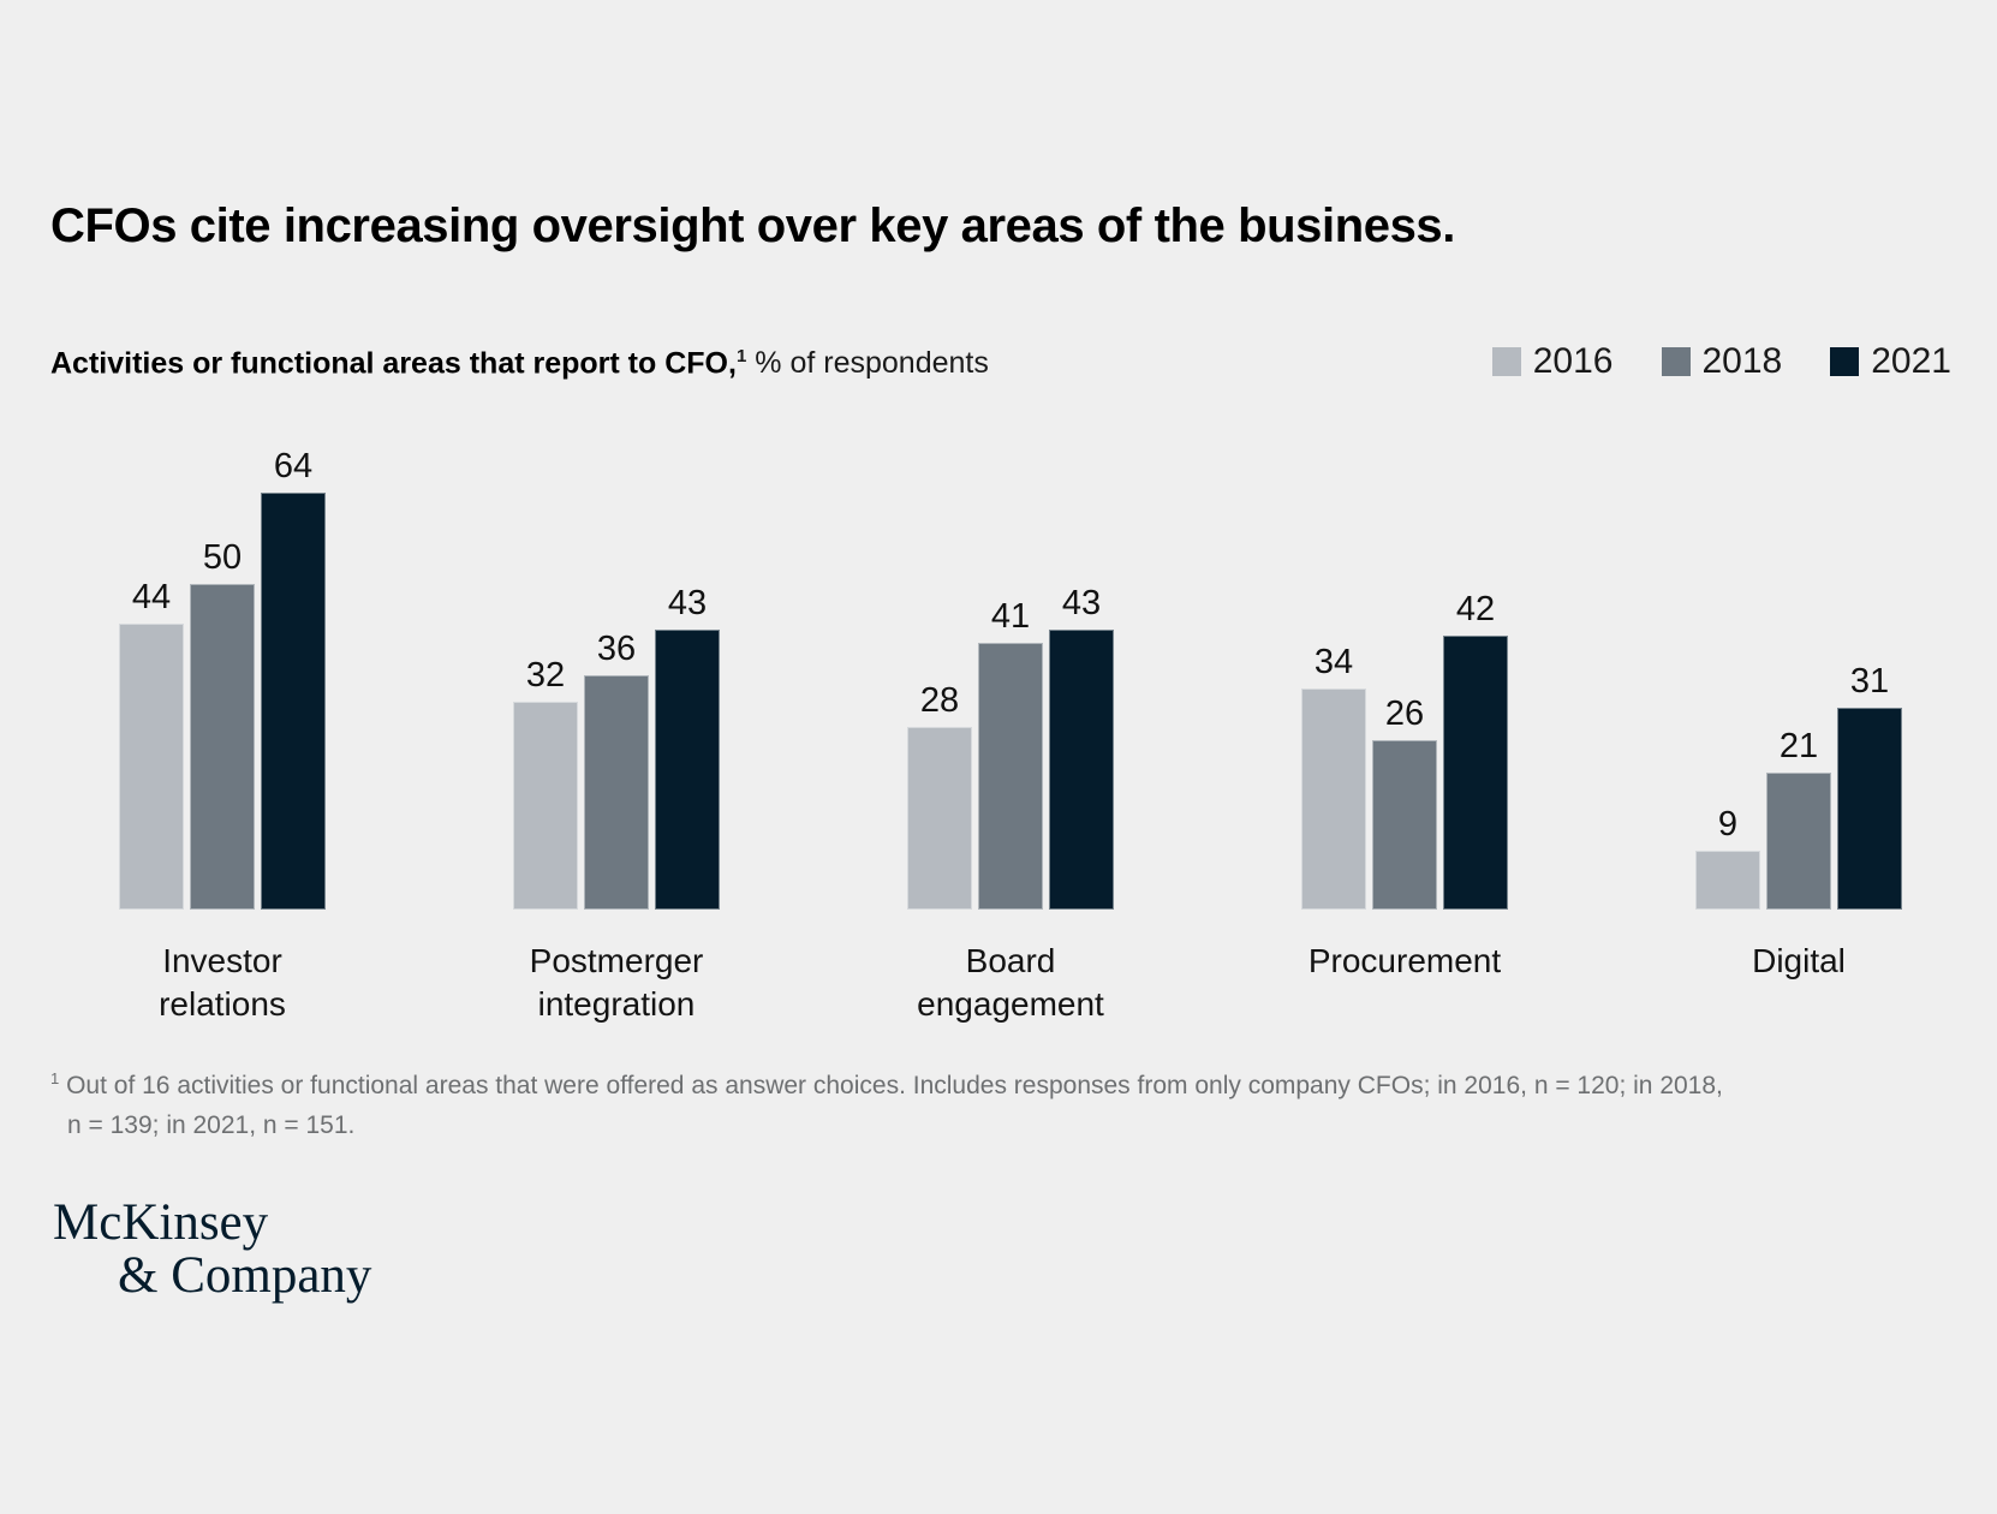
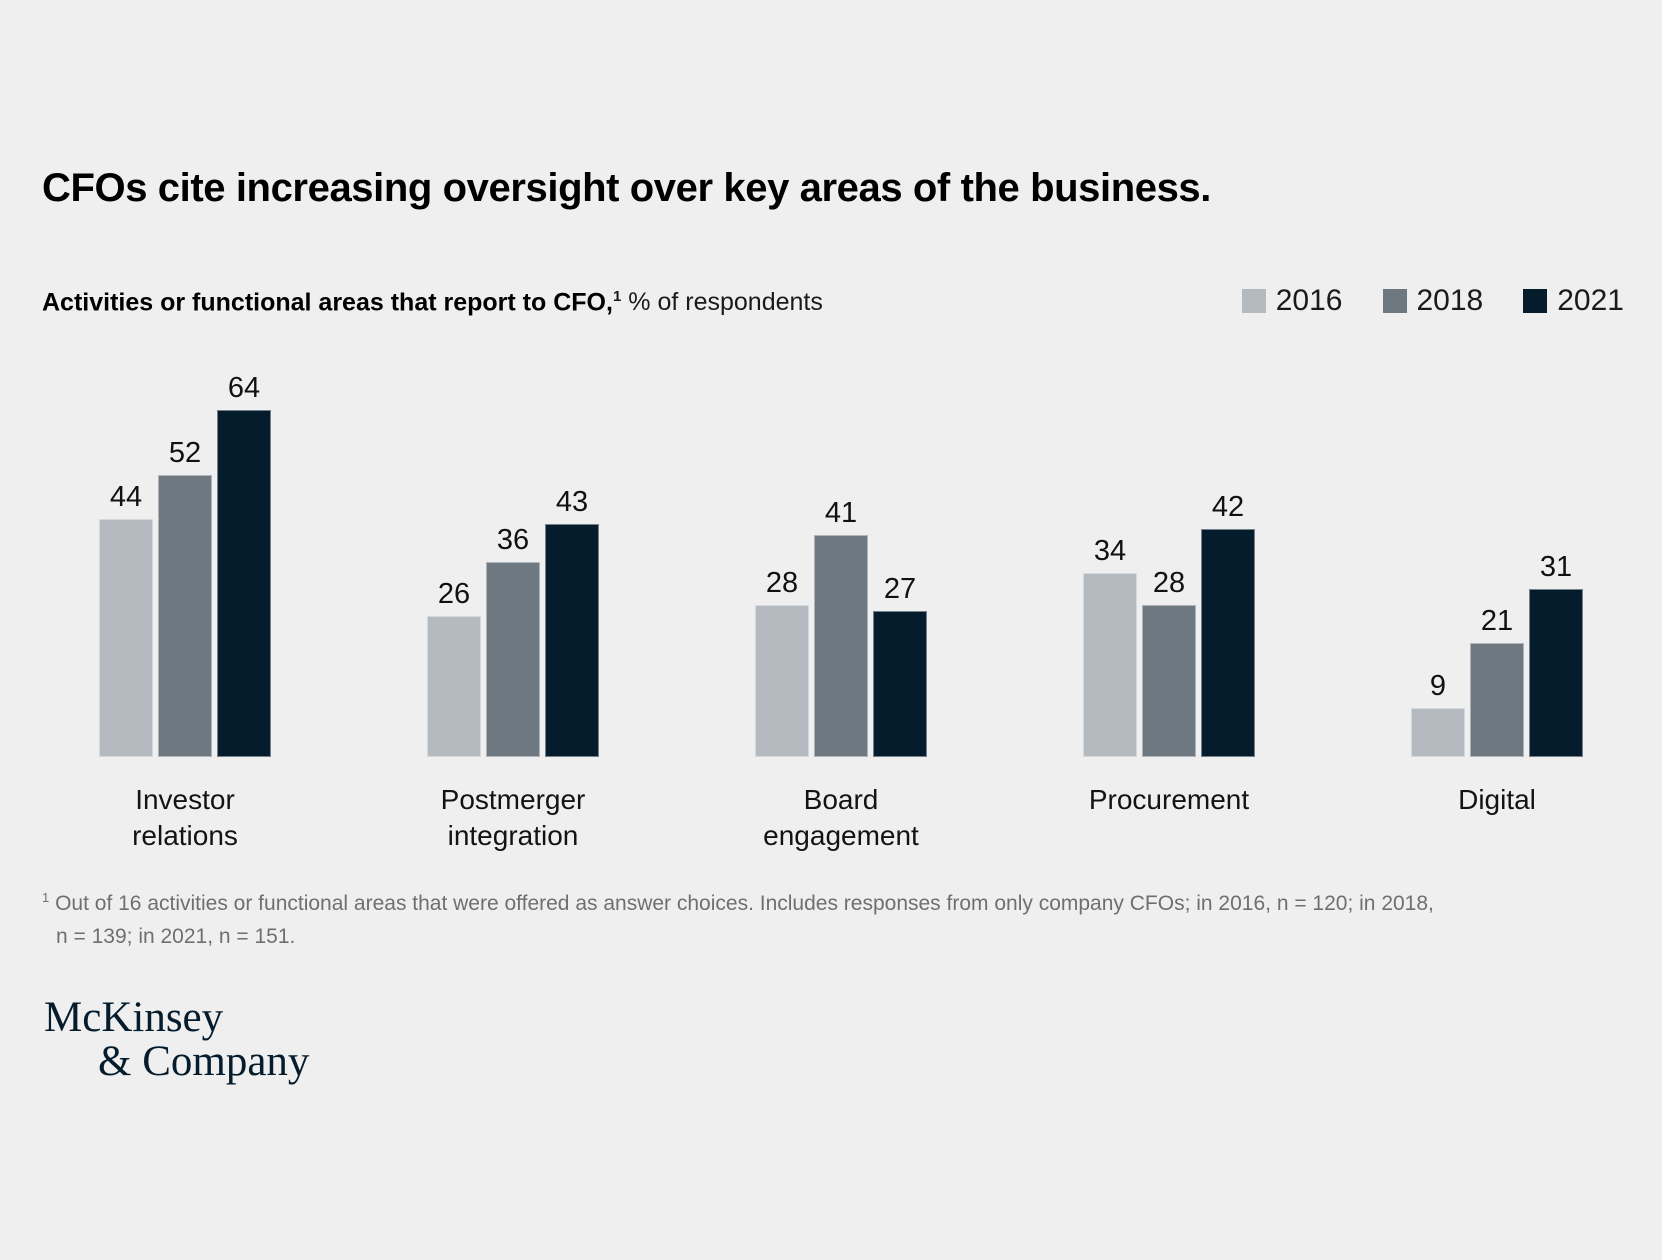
2018/Investor relations: 50 -> 52
2016/Postmerger integration: 32 -> 26
2021/Board engagement: 43 -> 27
2018/Procurement: 26 -> 28
